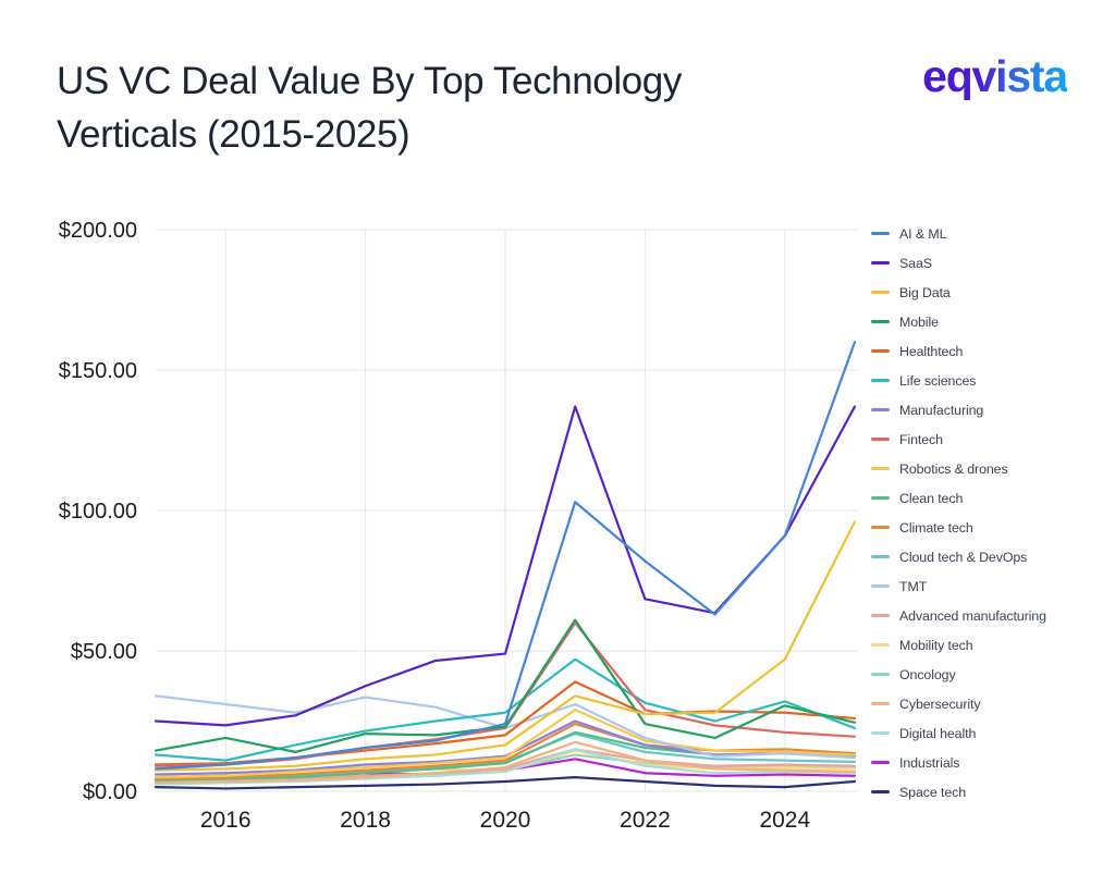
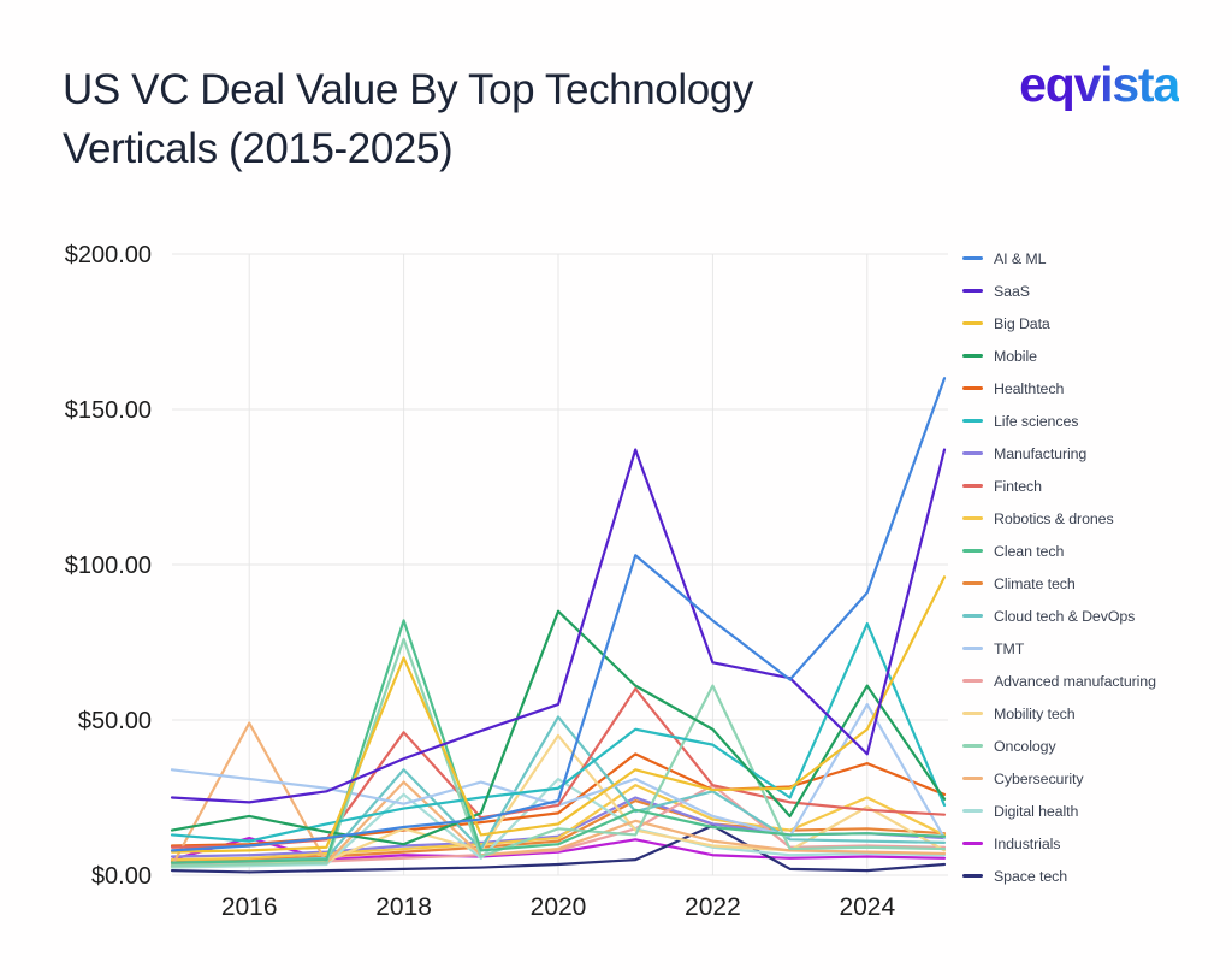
Cybersecurity/2016: $4 -> $49
Industrials/2016: $6 -> $12
Big Data/2018: $12 -> $70
Mobile/2018: $20 -> $10
Fintech/2018: $16 -> $46
Clean tech/2018: $6 -> $82
Cloud tech & DevOps/2018: $7 -> $34
TMT/2018: $34 -> $23
Mobility tech/2018: $7 -> $15
Oncology/2018: $5 -> $76
Cybersecurity/2018: $5 -> $30
Digital health/2018: $4 -> $26
SaaS/2020: $49 -> $55
Mobile/2020: $23 -> $85
Cloud tech & DevOps/2020: $10 -> $51
Mobility tech/2020: $7 -> $45
Oncology/2020: $8 -> $15
Digital health/2020: $7 -> $31
Mobile/2022: $24 -> $47
Life sciences/2022: $32 -> $42
Cloud tech & DevOps/2022: $14 -> $27
Advanced manufacturing/2022: $11 -> $29
Oncology/2022: $10 -> $61
Space tech/2022: $4 -> $16
SaaS/2024: $91 -> $39
Mobile/2024: $30 -> $61
Healthtech/2024: $28 -> $36
Life sciences/2024: $32 -> $81
Robotics & drones/2024: $14 -> $25
TMT/2024: $14 -> $55
Mobility tech/2024: $8 -> $22
